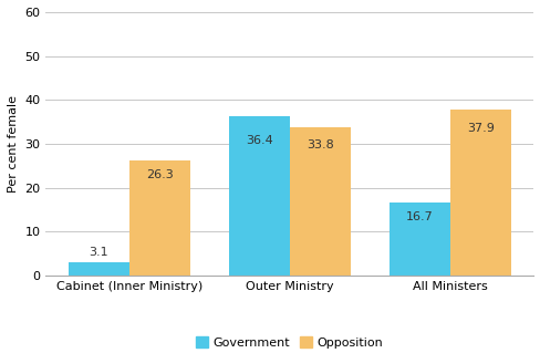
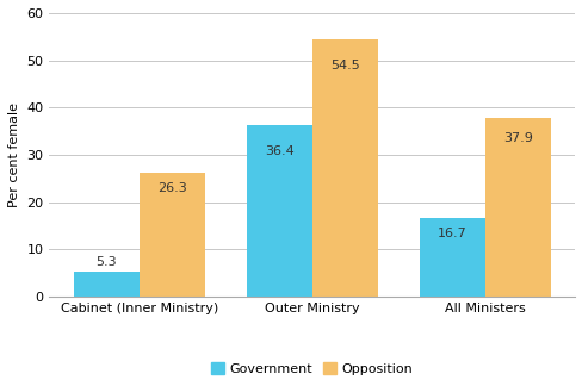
Government/Cabinet (Inner Ministry): 3.1 -> 5.3
Opposition/Outer Ministry: 33.8 -> 54.5
